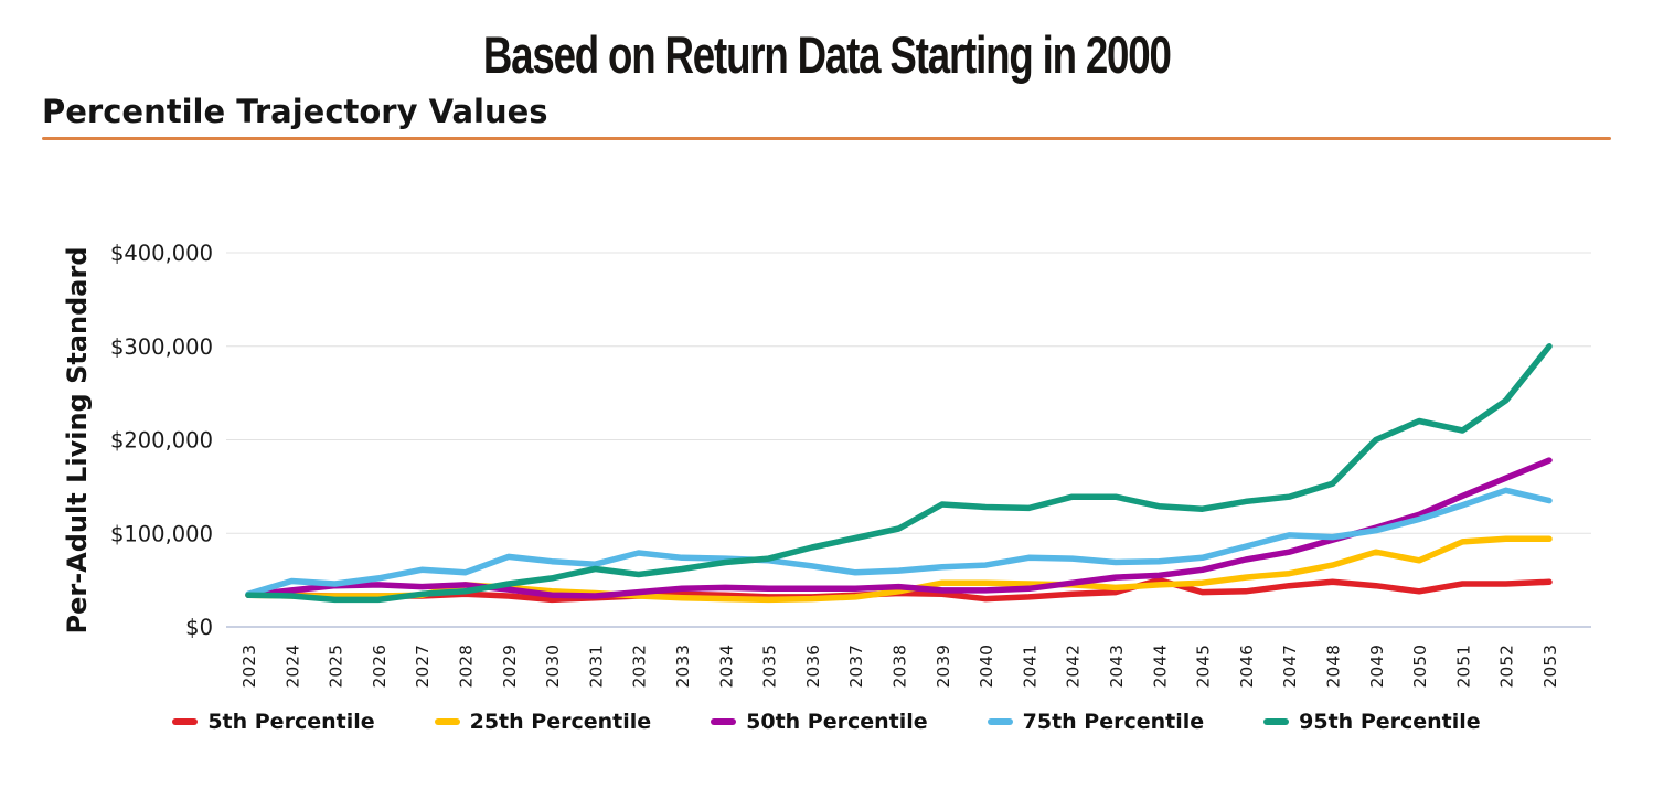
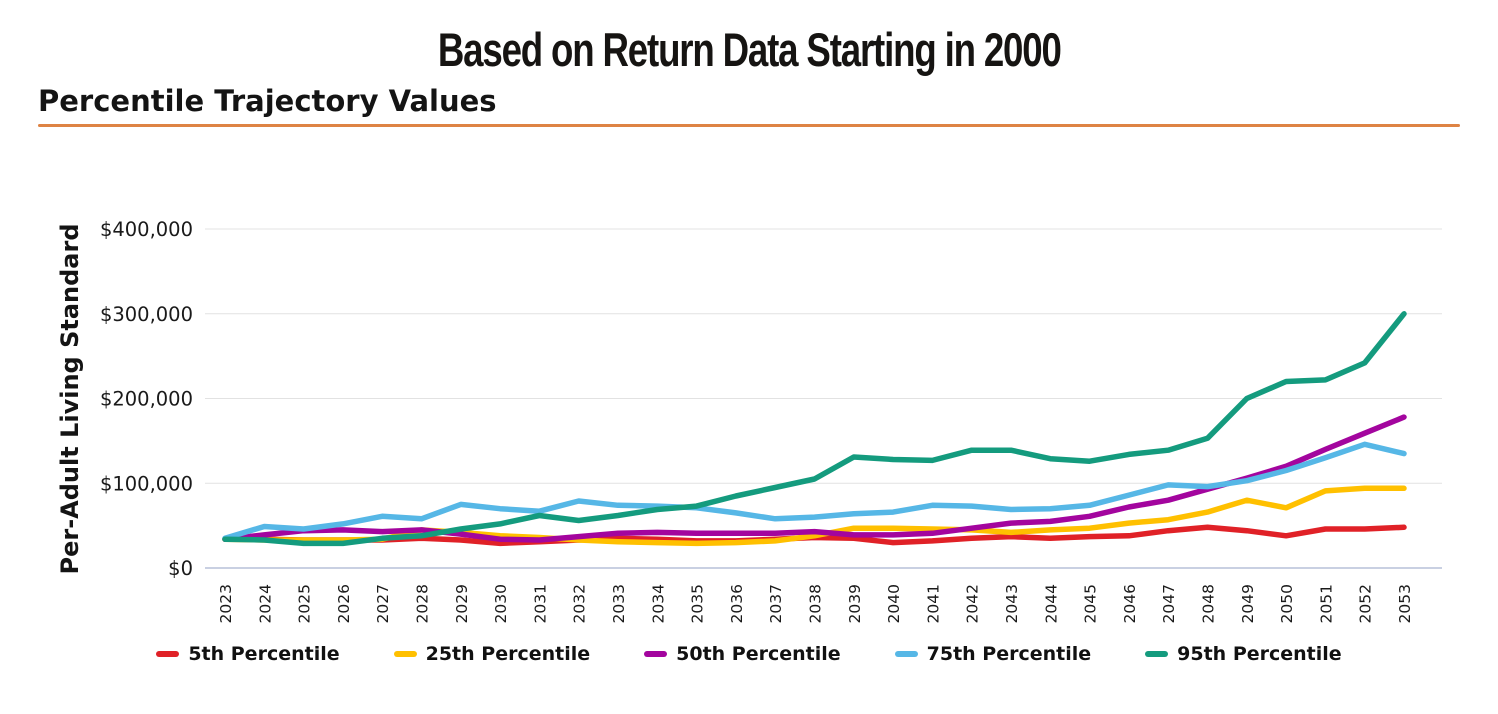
5th Percentile/2044: $50000 -> $40000
95th Percentile/2051: $210000 -> $220000
